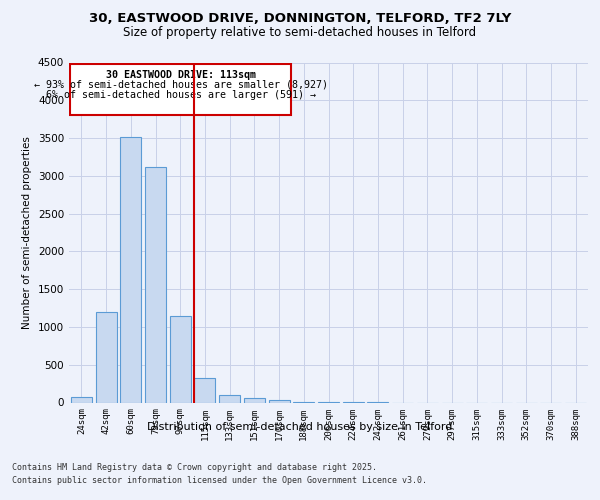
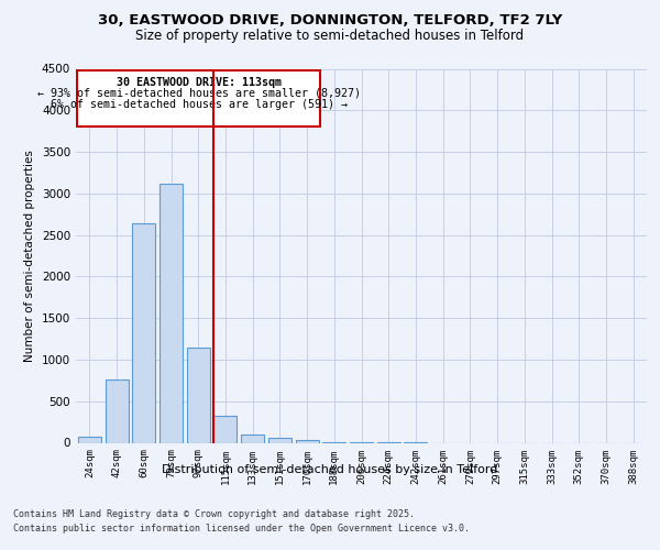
42sqm: 1200 -> 760
60sqm: 3520 -> 2640
